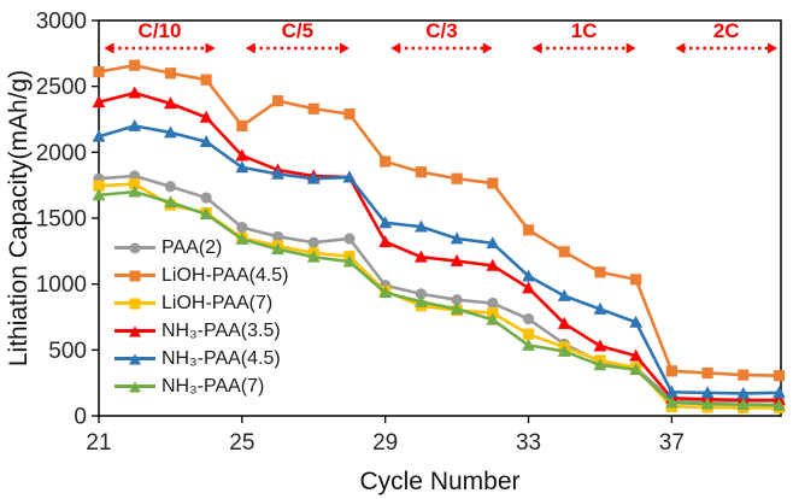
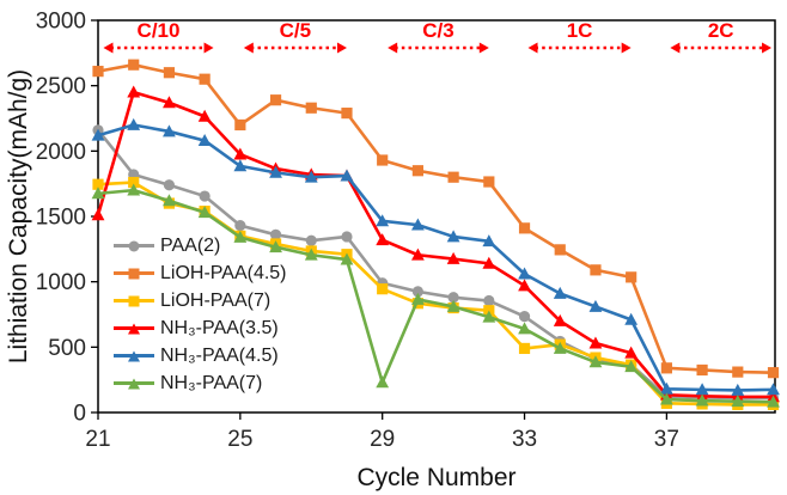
PAA(2)/21: 1800 -> 2160
NH₃-PAA(3.5)/21: 2380 -> 1510
NH₃-PAA(7)/29: 940 -> 230
LiOH-PAA(7)/33: 620 -> 490
NH₃-PAA(7)/33: 540 -> 640
